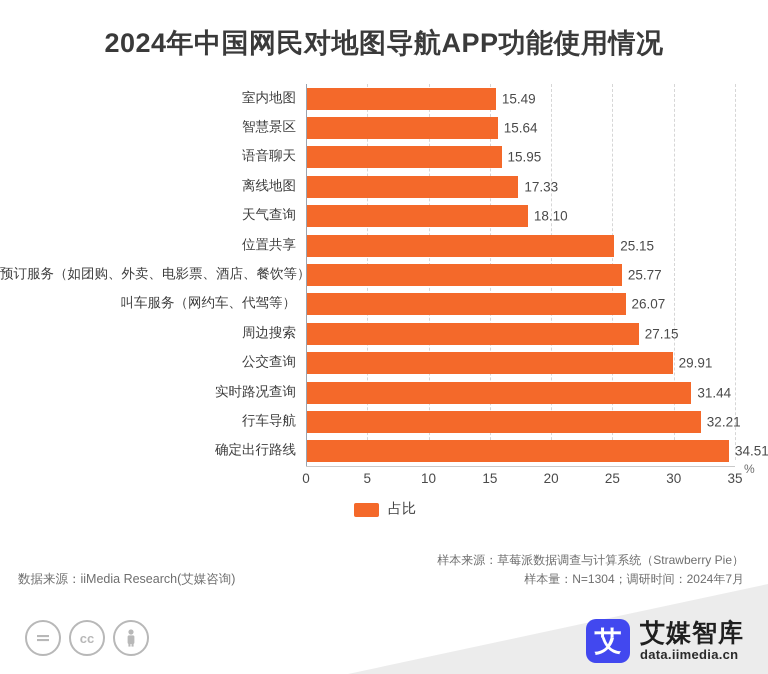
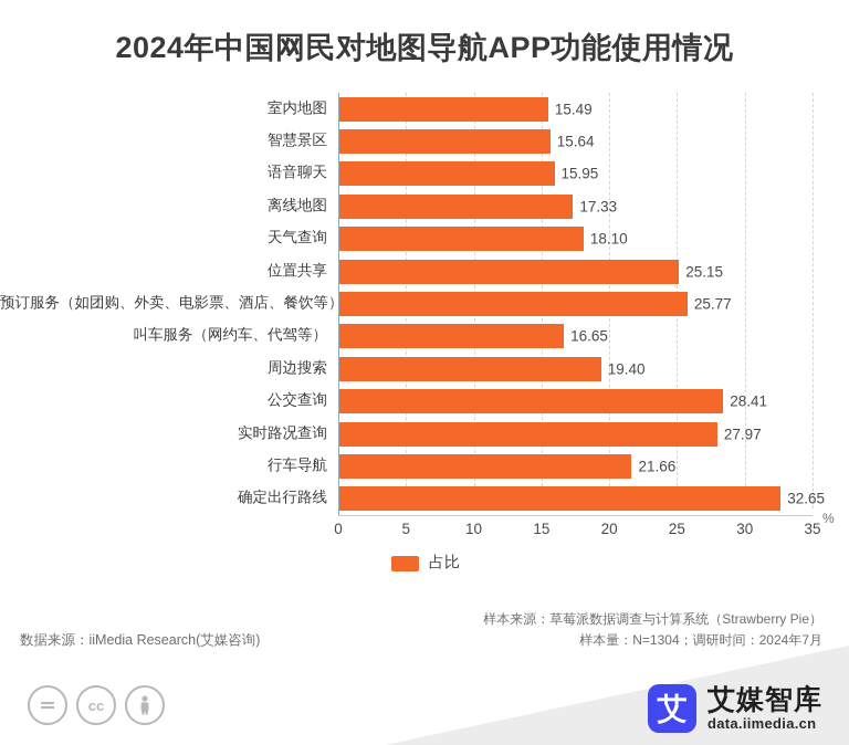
叫车服务（网约车、代驾等）: 26.07 -> 16.65
周边搜索: 27.15 -> 19.40
公交查询: 29.91 -> 28.41
实时路况查询: 31.44 -> 27.97
行车导航: 32.21 -> 21.66
确定出行路线: 34.51 -> 32.65
